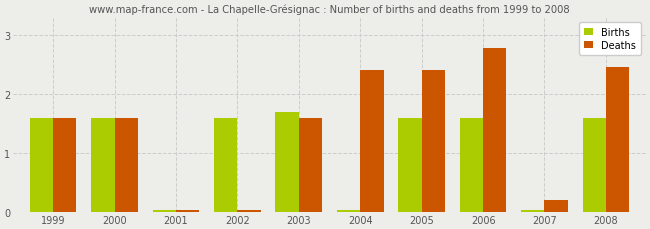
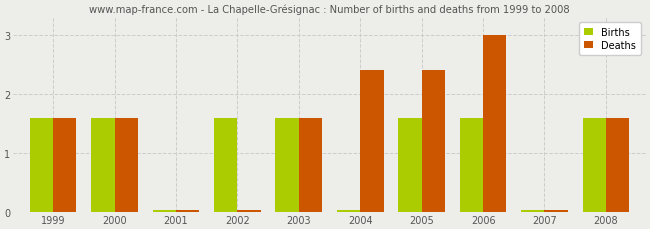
Births/2003: 1.70 -> 1.60
Deaths/2006: 2.78 -> 3.00
Deaths/2007: 0.20 -> 0.04
Deaths/2008: 2.46 -> 1.60
